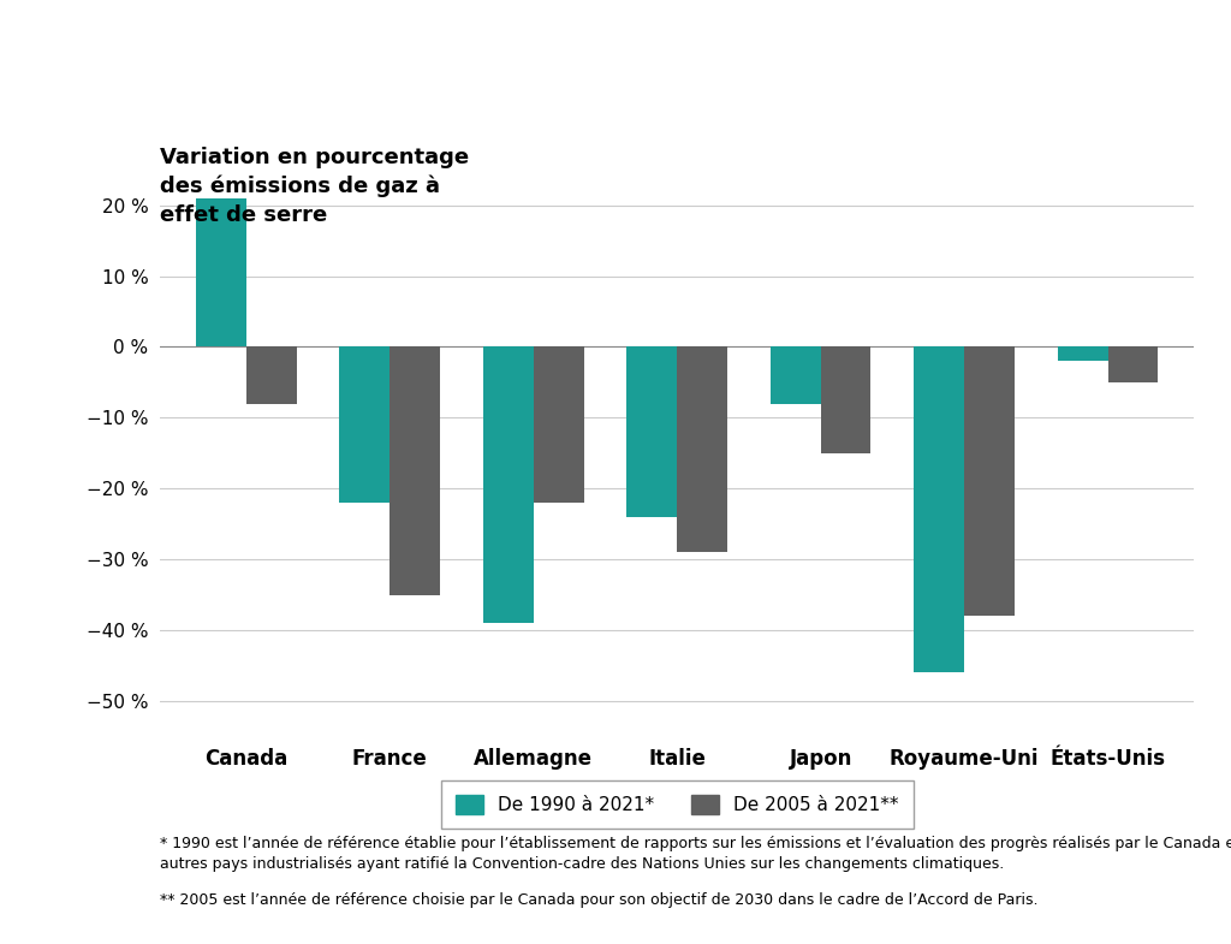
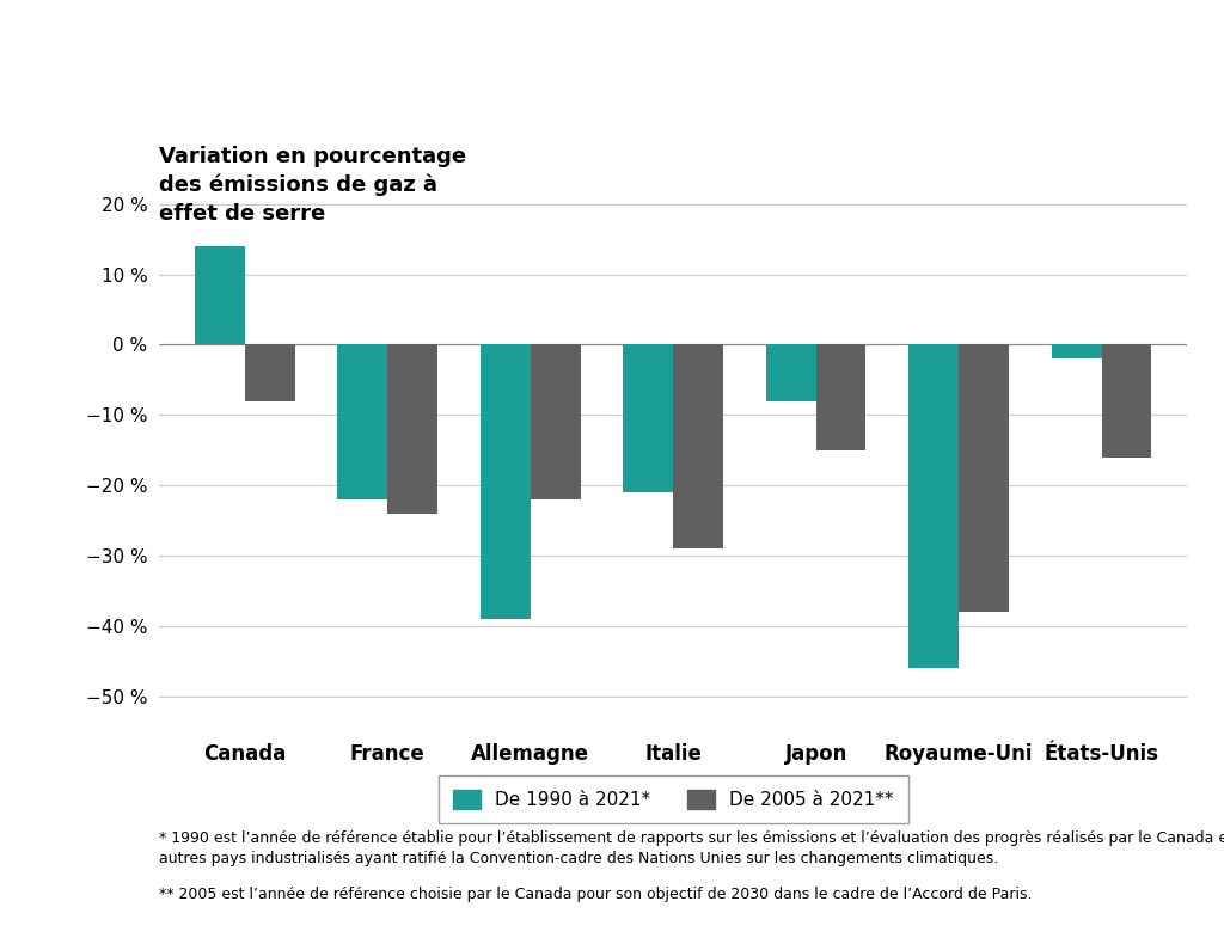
De 1990 à 2021*/Canada: 21 % -> 14 %
De 2005 à 2021**/France: -35 % -> -24 %
De 1990 à 2021*/Italie: -24 % -> -21 %
De 2005 à 2021**/États-Unis: -5 % -> -16 %
